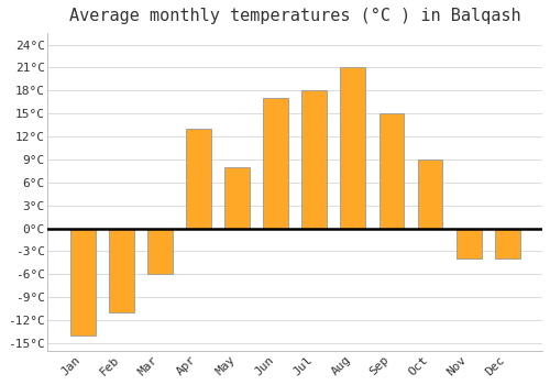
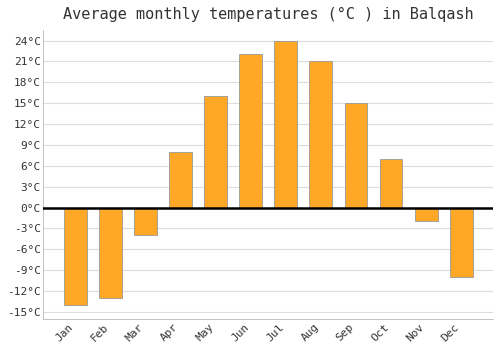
Feb: -11°C -> -13°C
Mar: -6°C -> -4°C
Apr: 13°C -> 8°C
May: 8°C -> 16°C
Jun: 17°C -> 22°C
Jul: 18°C -> 24°C
Oct: 9°C -> 7°C
Nov: -4°C -> -2°C
Dec: -4°C -> -10°C
